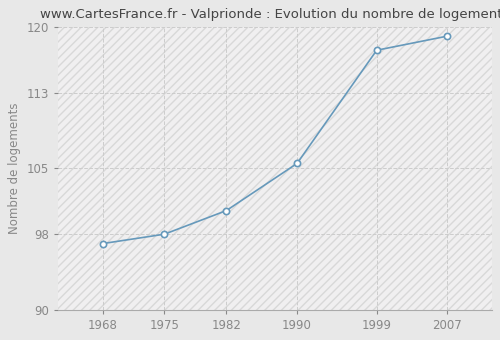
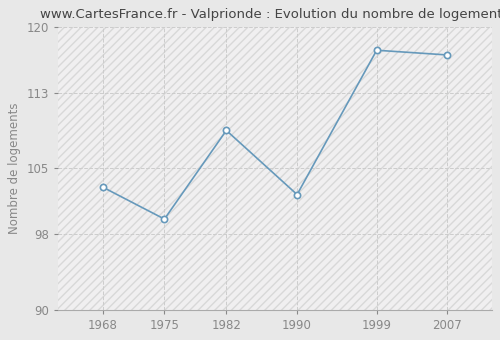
1968: 97.0 -> 103.0
1975: 98.0 -> 99.6
1982: 100.5 -> 109.0
1990: 105.5 -> 102.2
2007: 119.0 -> 117.0
